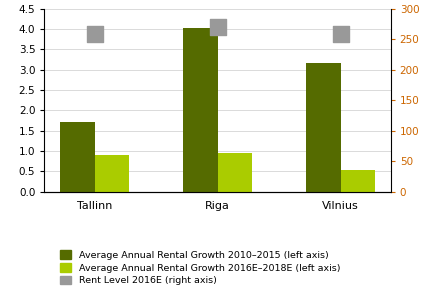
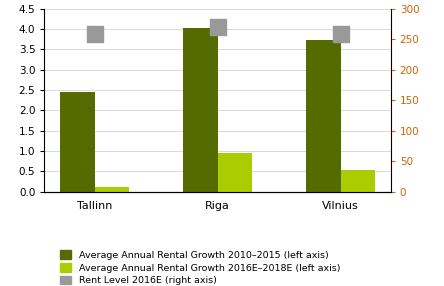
Average Annual Rental Growth 2010–2015 (left axis)/Tallinn: 1.70 -> 2.45
Average Annual Rental Growth 2016E–2018E (left axis)/Tallinn: 0.90 -> 0.12
Average Annual Rental Growth 2010–2015 (left axis)/Vilnius: 3.15 -> 3.72
